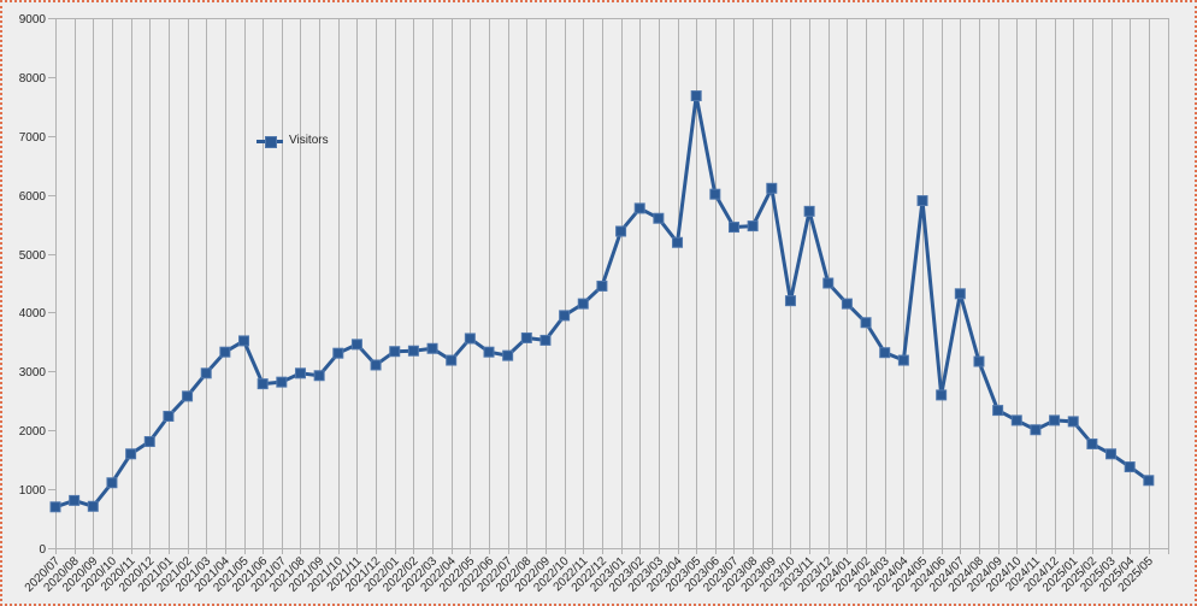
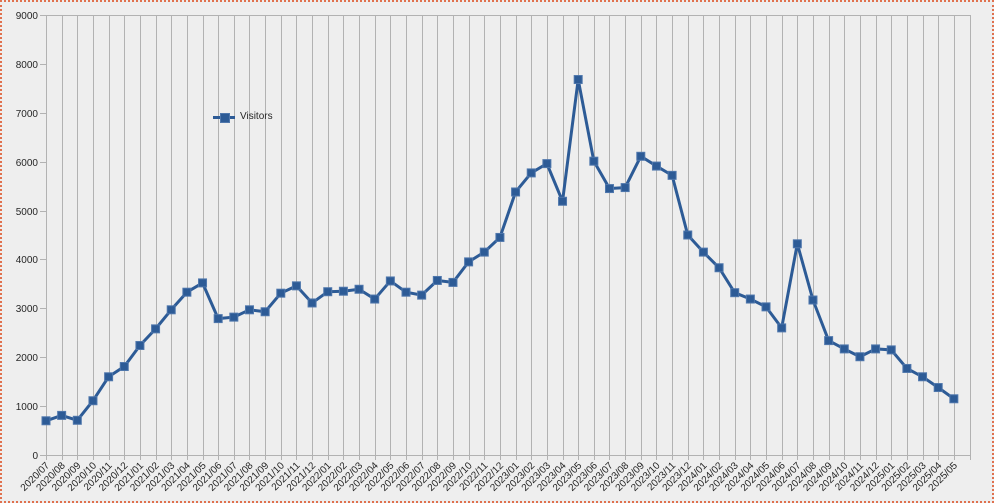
2023/03: 5600 -> 6000
2023/10: 4200 -> 5900
2024/05: 5900 -> 3000
